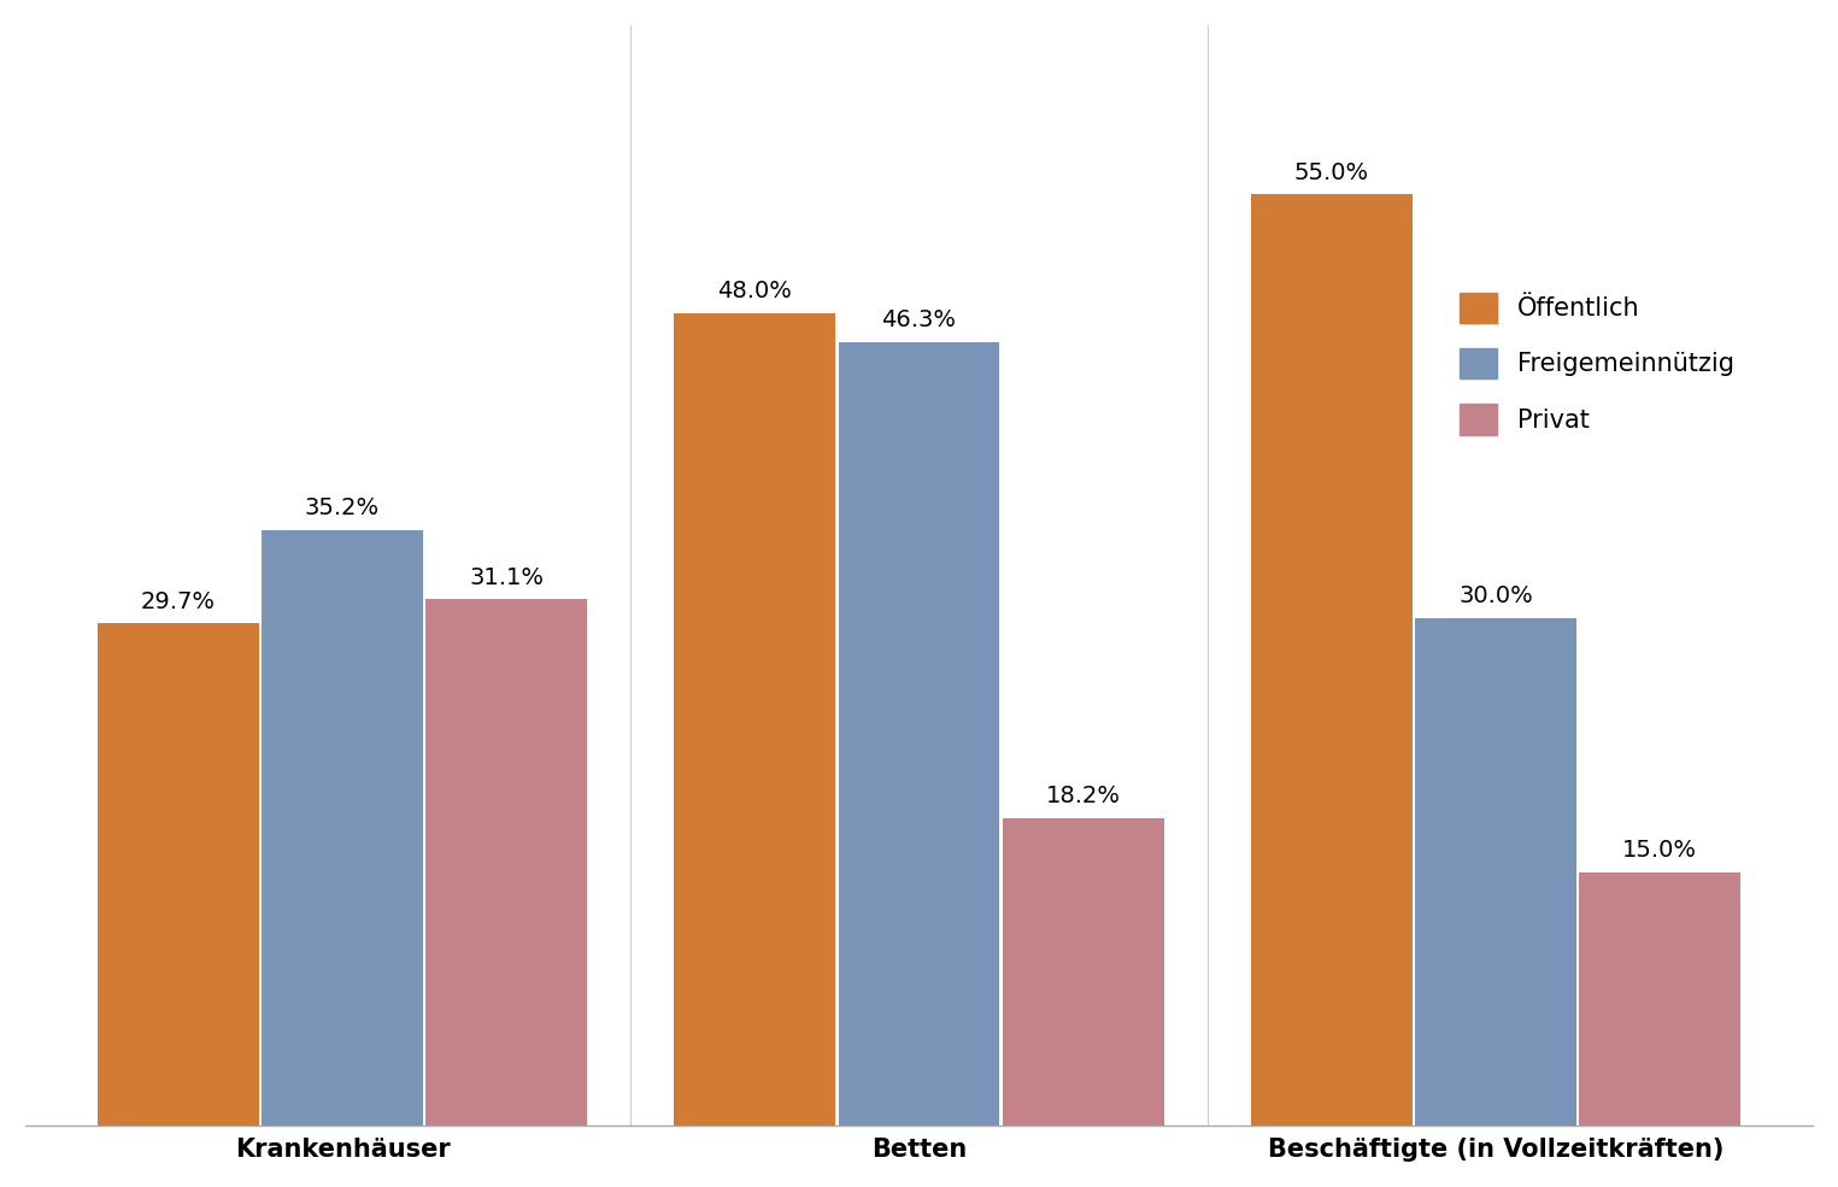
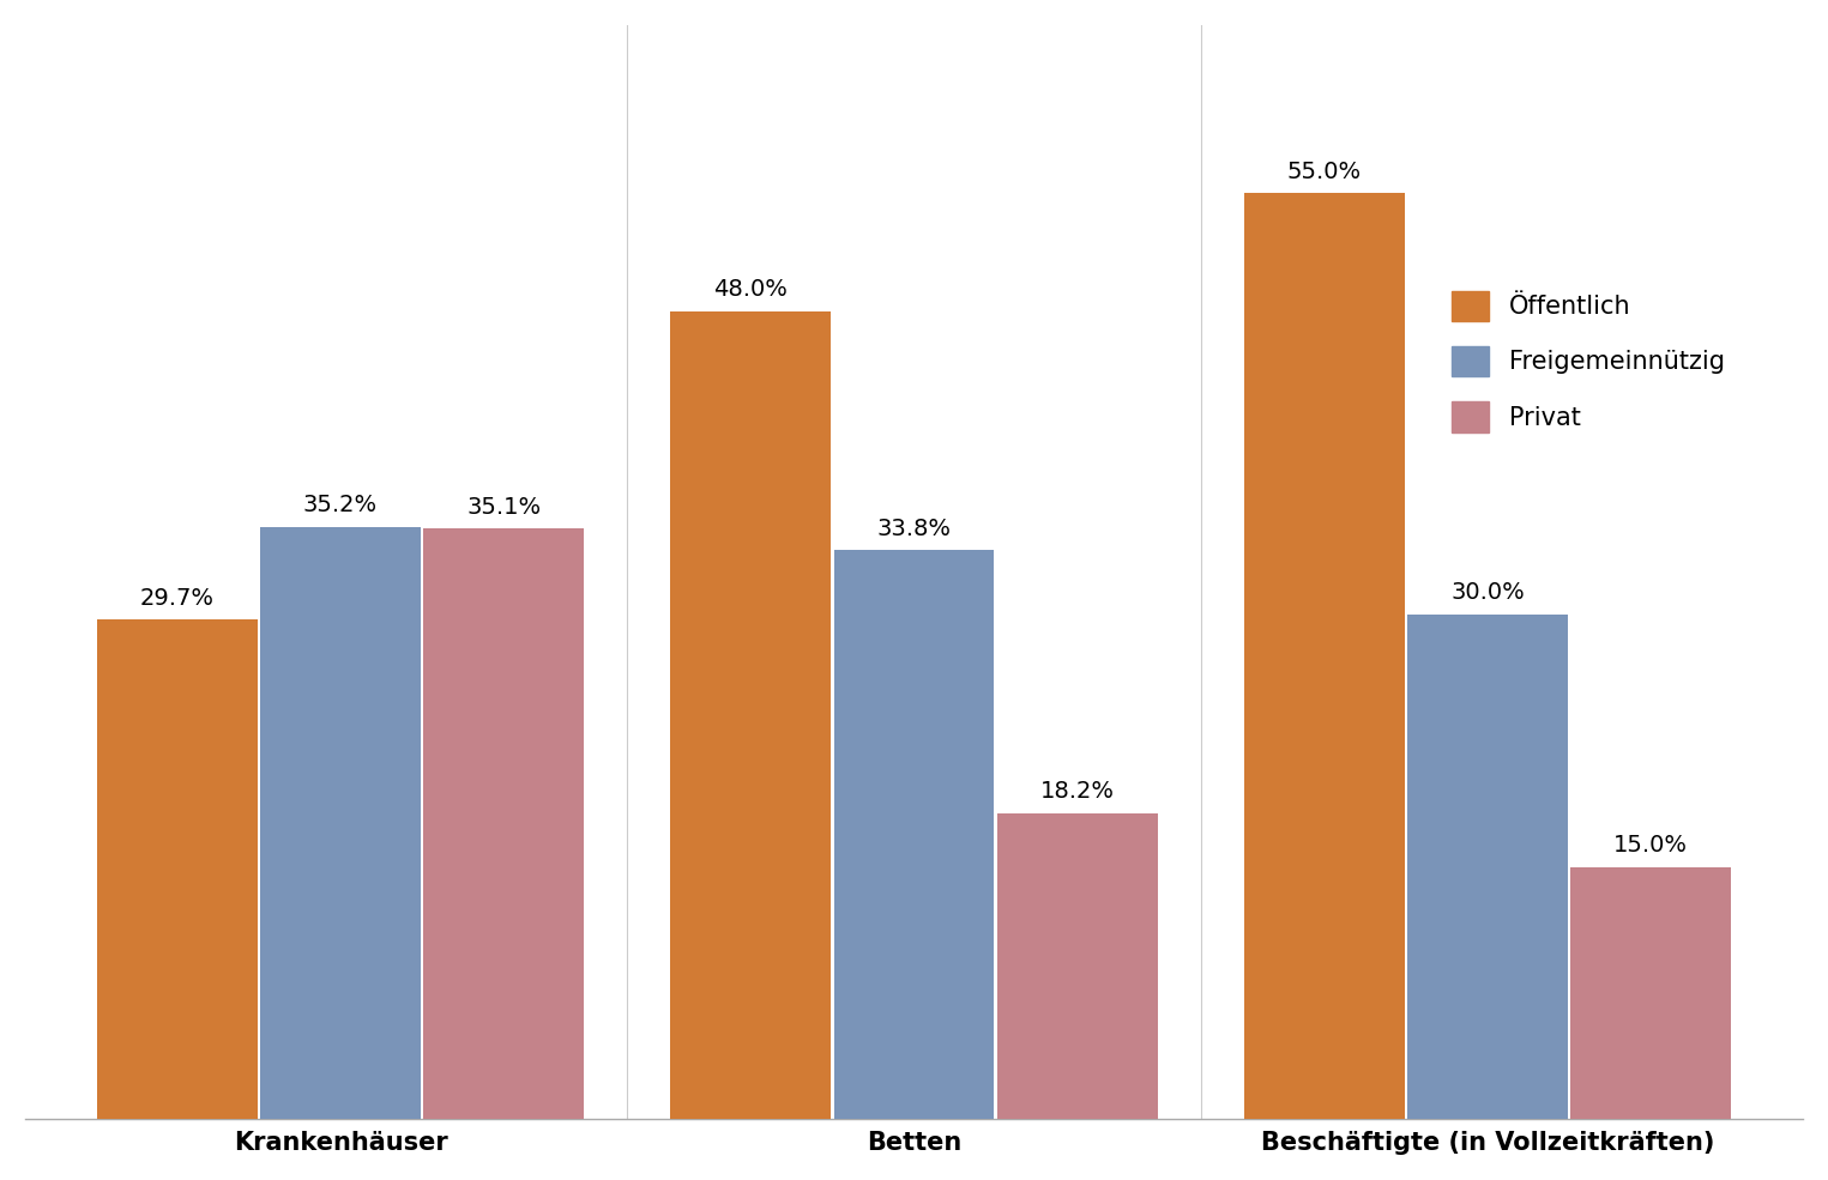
Privat/Krankenhäuser: 31.1% -> 35.1%
Freigemeinnützig/Betten: 46.3% -> 33.8%
